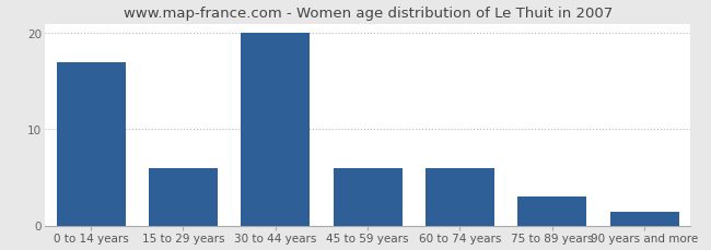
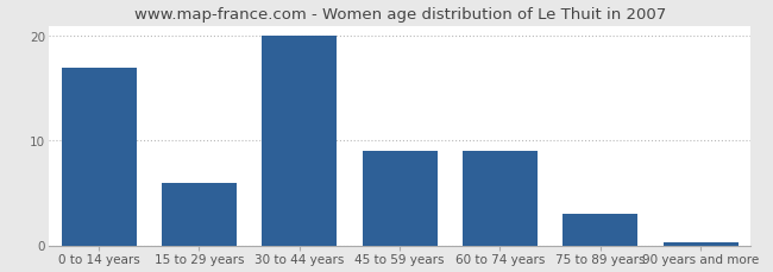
45 to 59 years: 6.0 -> 9.0
60 to 74 years: 6.0 -> 9.0
90 years and more: 1.4 -> 0.3
